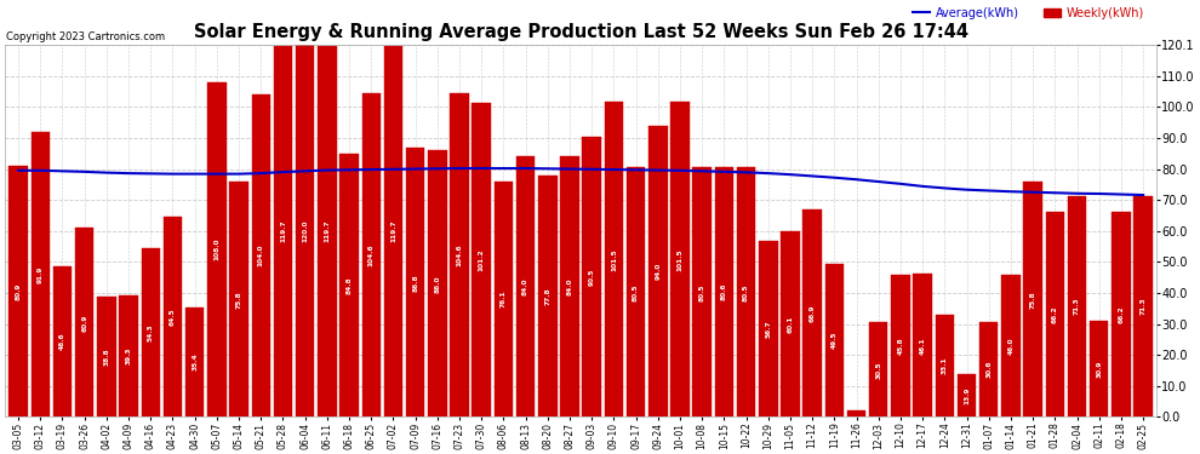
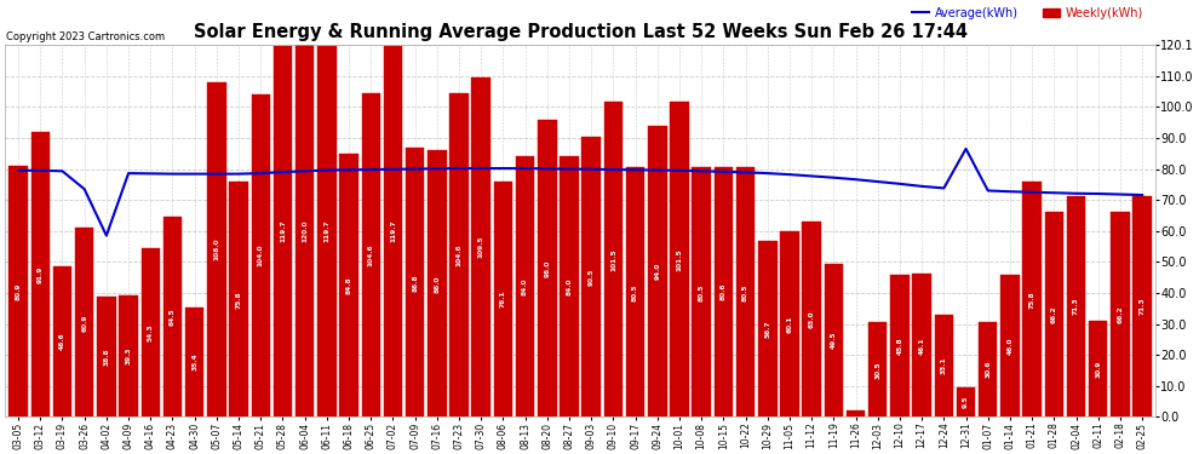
Average(kWh)/03-26: 79.1 -> 73.5
Average(kWh)/04-02: 78.8 -> 58.5
Weekly(kWh)/07-30: 101.2 -> 109.5
Weekly(kWh)/08-20: 77.8 -> 96.0
Weekly(kWh)/11-12: 66.9 -> 63.0
Weekly(kWh)/12-31: 13.9 -> 9.5
Average(kWh)/12-31: 73.3 -> 86.5
